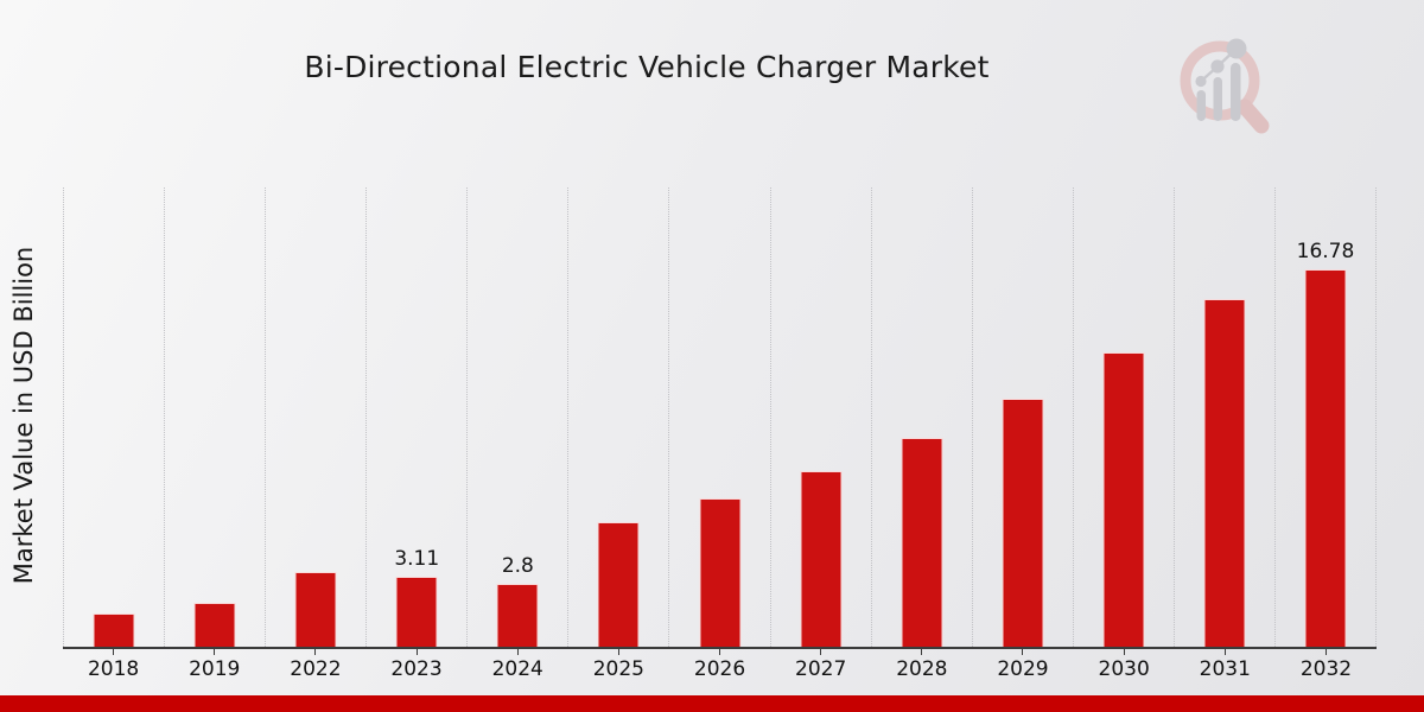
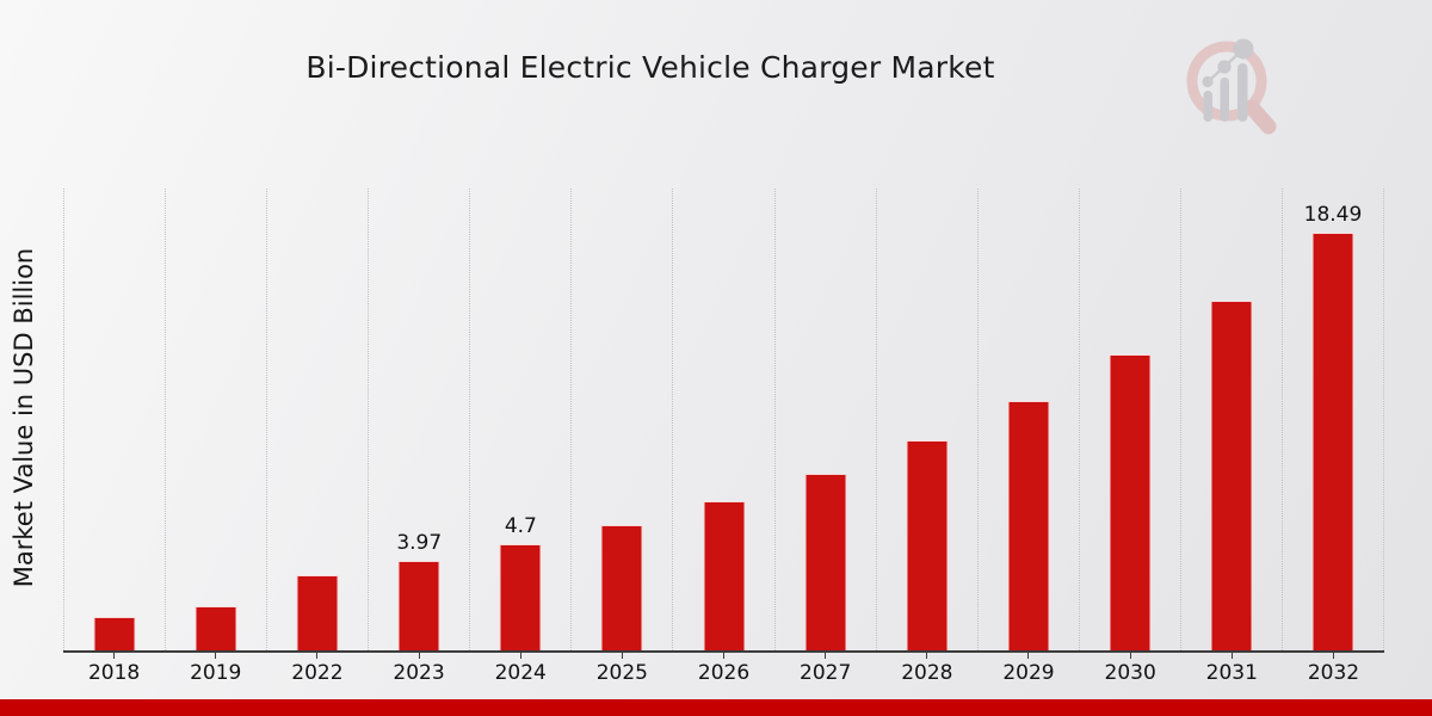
2023: 3.11 -> 3.97
2024: 2.8 -> 4.7
2032: 16.78 -> 18.49
